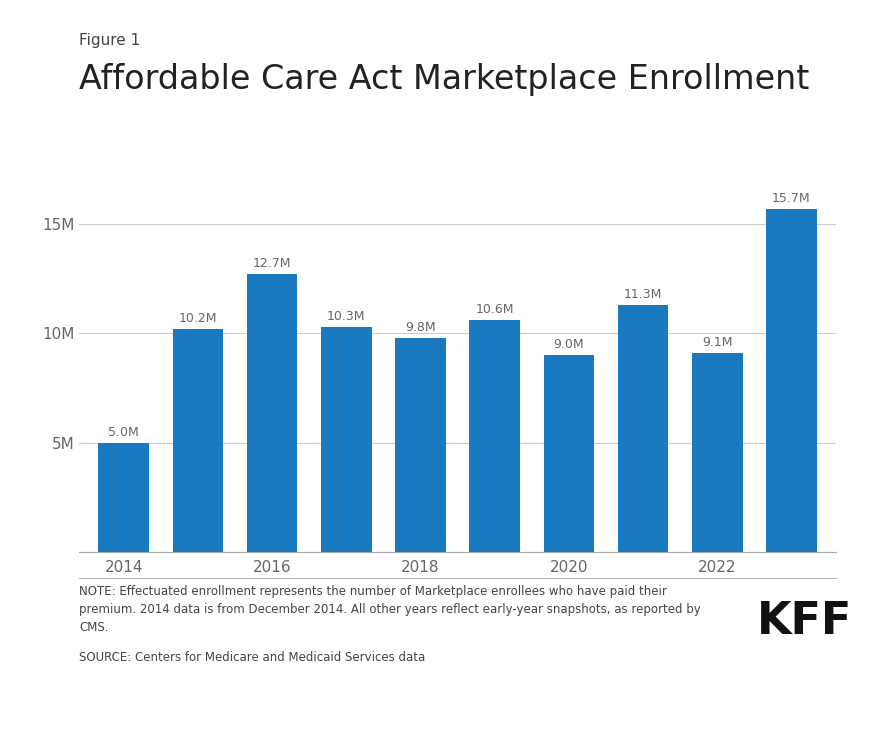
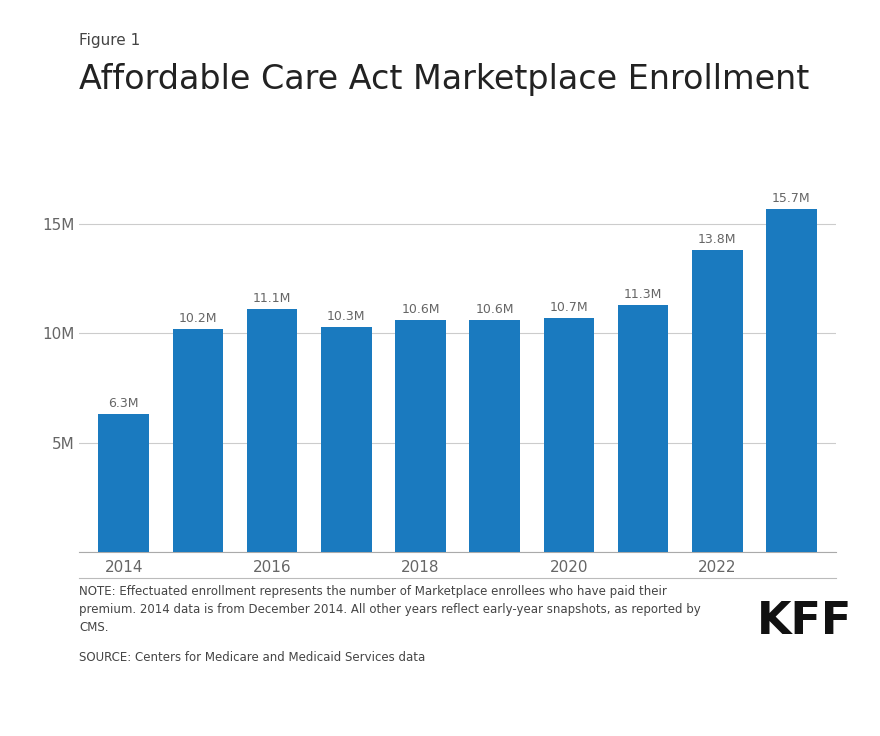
2014: 5.0M -> 6.3M
2016: 12.7M -> 11.1M
2018: 9.8M -> 10.6M
2020: 9.0M -> 10.7M
2022: 9.1M -> 13.8M
